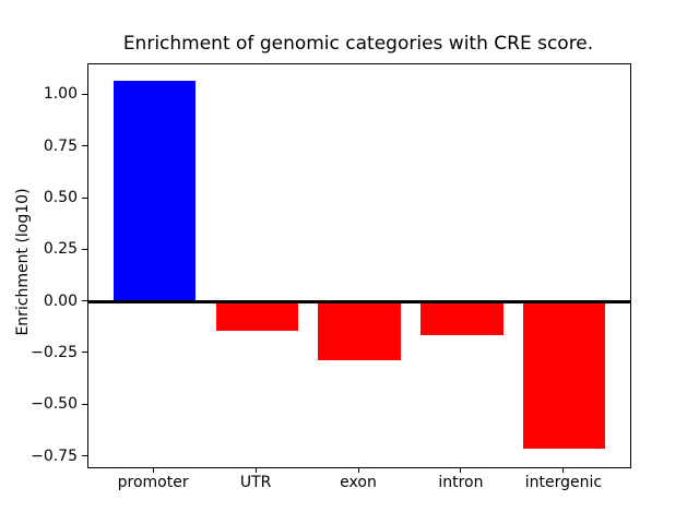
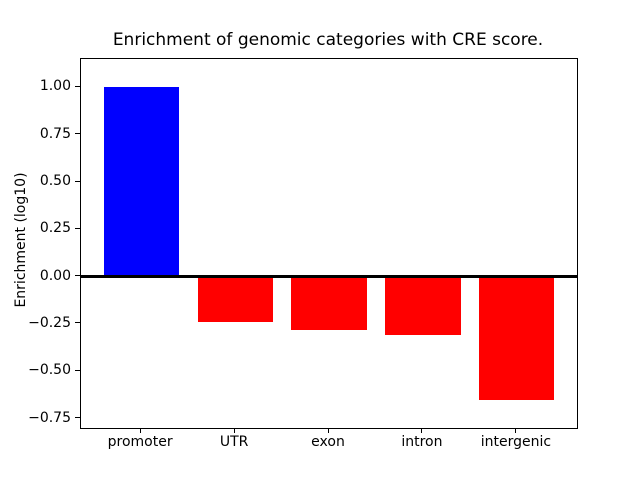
promoter: 1.07 -> 1.00
UTR: -0.14 -> -0.24
intron: -0.16 -> -0.31
intergenic: -0.71 -> -0.65
